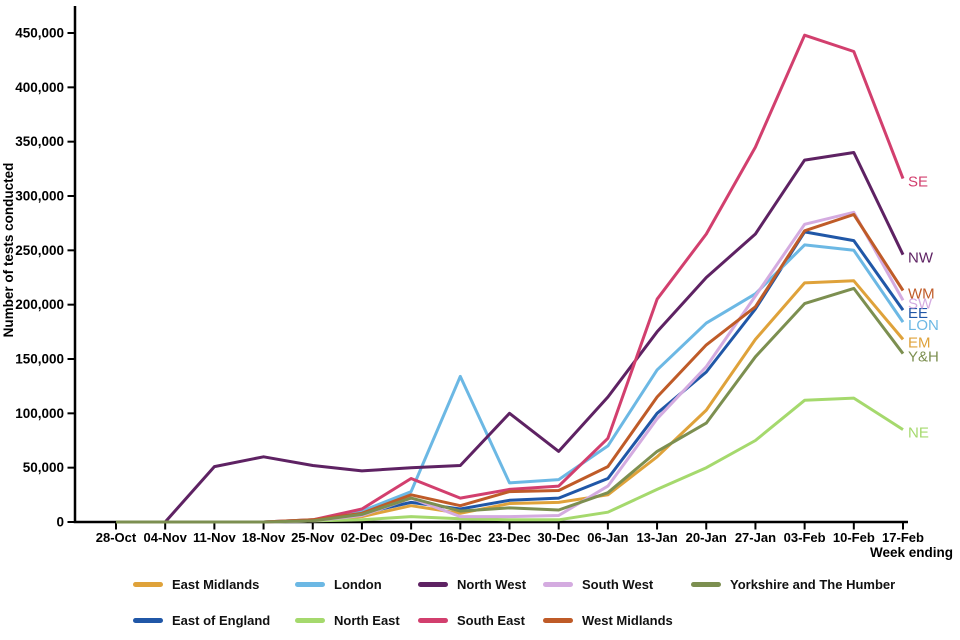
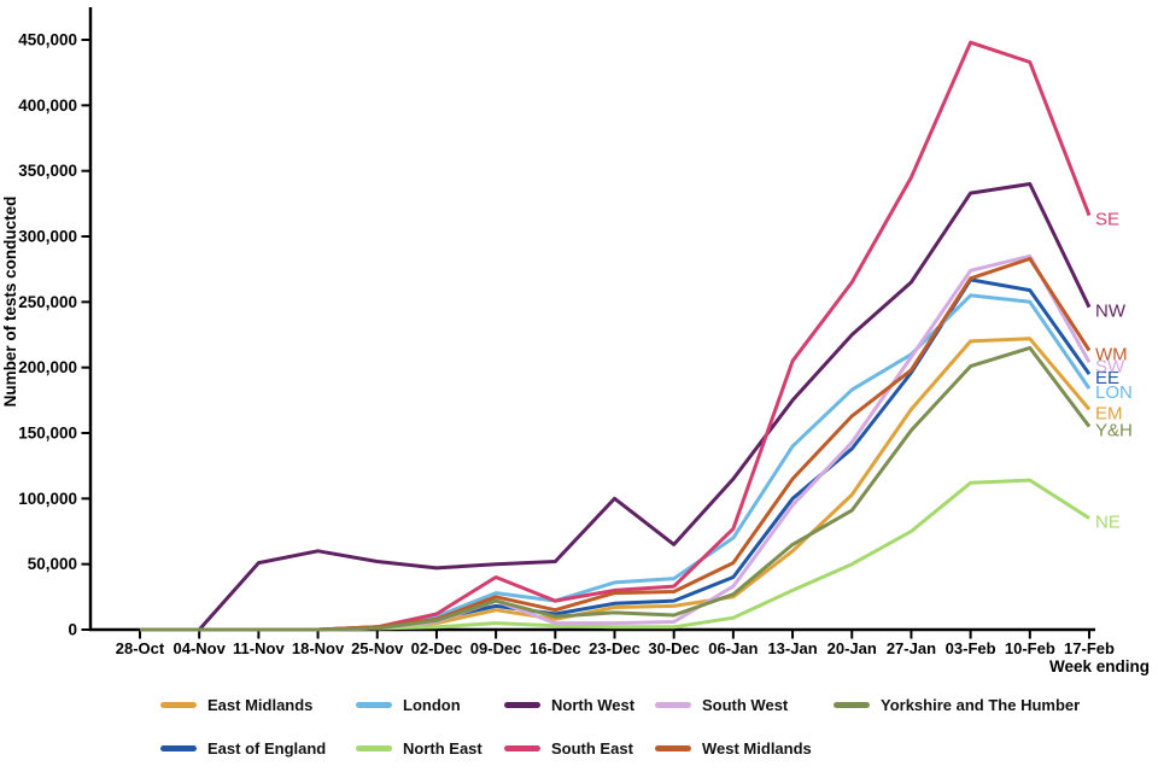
London/16-Dec: 134000 -> 22000
